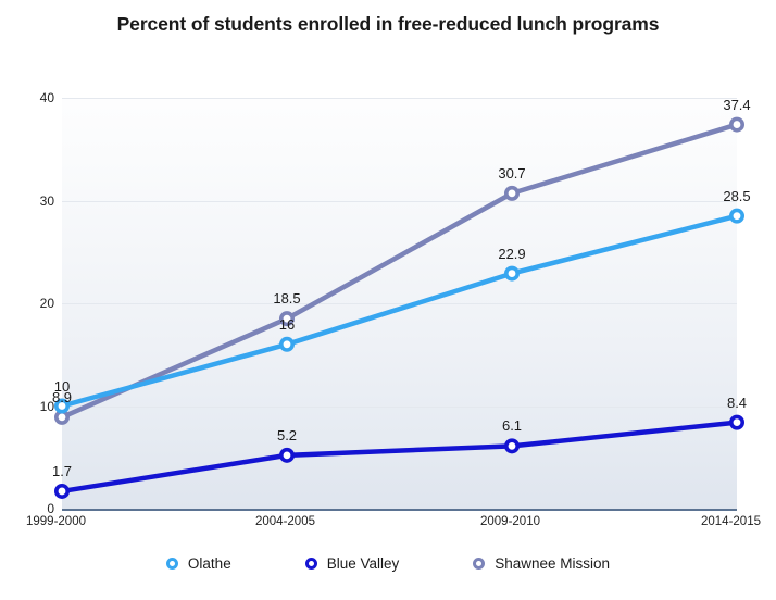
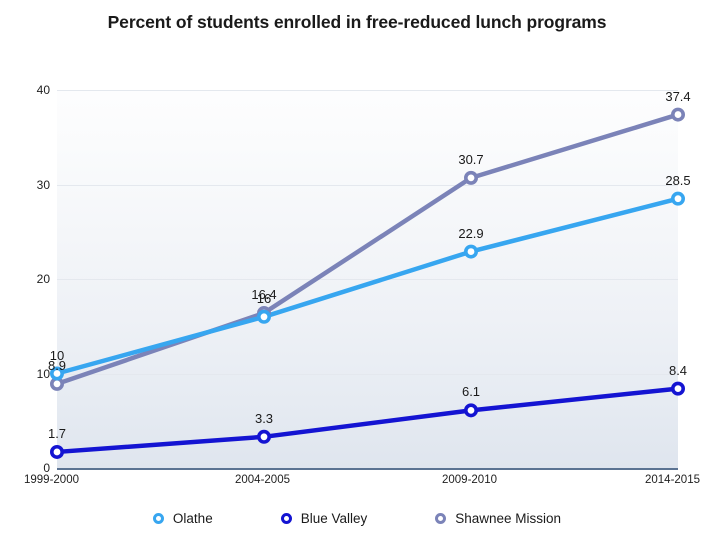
Blue Valley/2004-2005: 5.2 -> 3.3
Shawnee Mission/2004-2005: 18.5 -> 16.4
